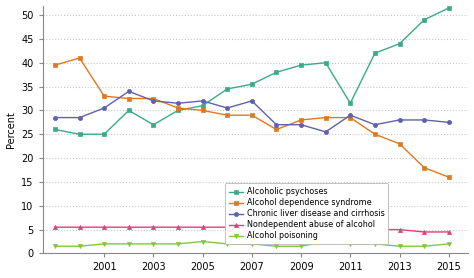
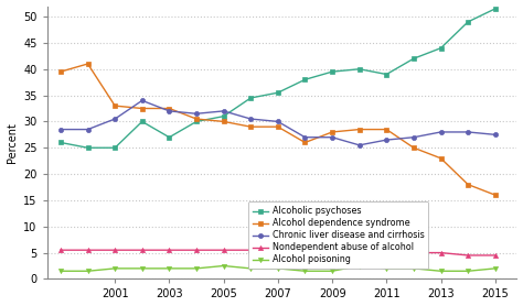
Chronic liver disease and cirrhosis/2007: 32.0 -> 30.0
Alcoholic psychoses/2011: 31.5 -> 39.0
Chronic liver disease and cirrhosis/2011: 29.0 -> 26.5
